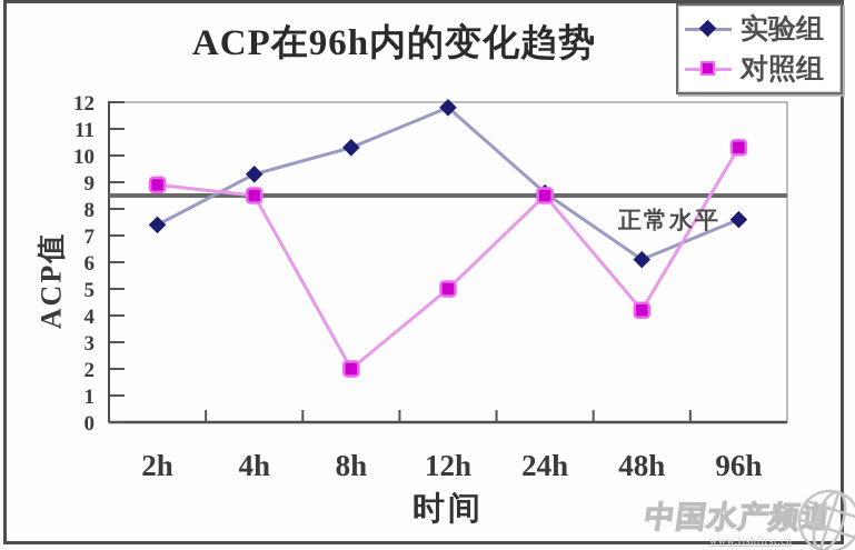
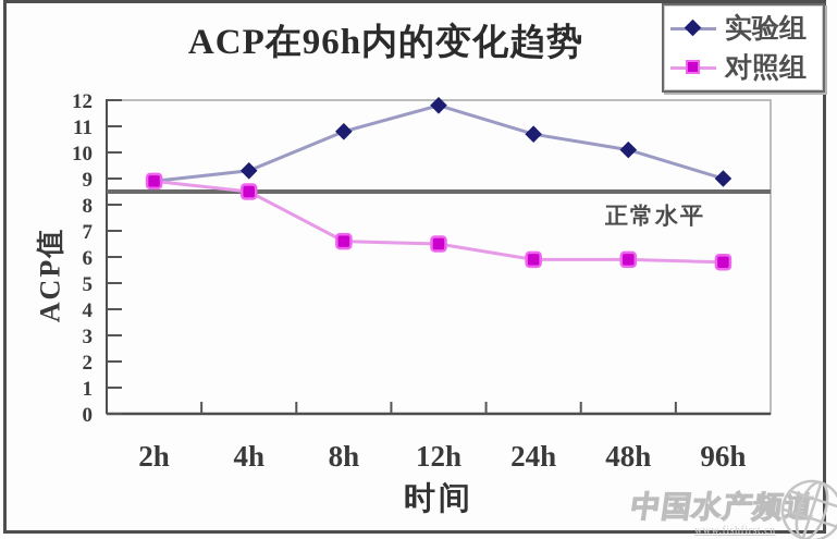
实验组/2h: 7.4 -> 8.9
实验组/8h: 10.3 -> 10.8
对照组/8h: 2.0 -> 6.6
对照组/12h: 5.0 -> 6.5
实验组/24h: 8.6 -> 10.7
对照组/24h: 8.5 -> 5.9
实验组/48h: 6.1 -> 10.1
对照组/48h: 4.2 -> 5.9
实验组/96h: 7.6 -> 9.0
对照组/96h: 10.3 -> 5.8
